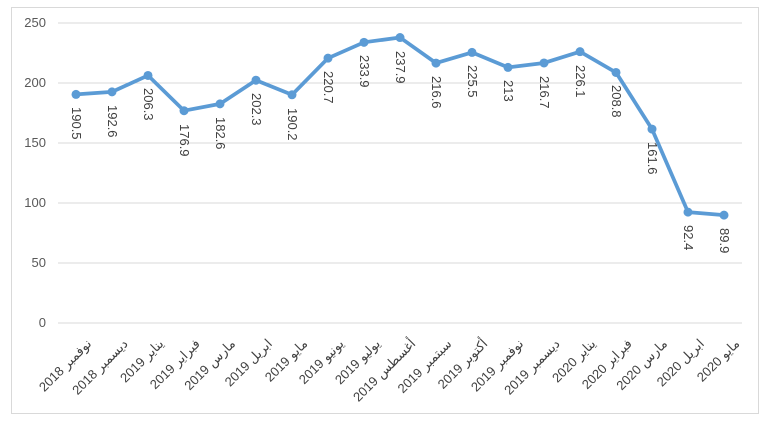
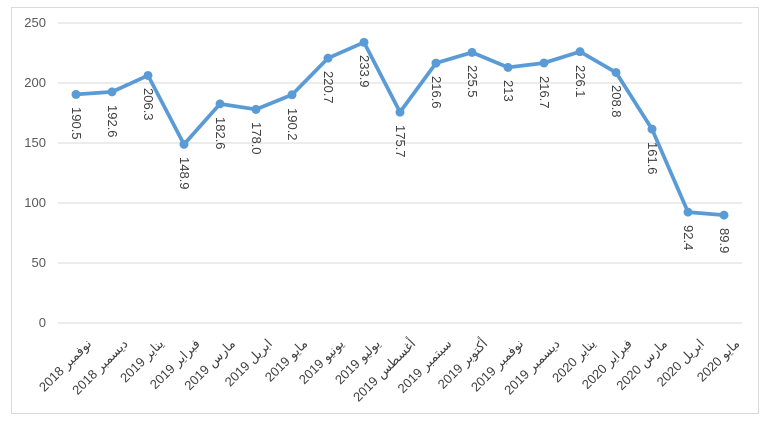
فبراير 2019: 176.9 -> 148.9
ابريل 2019: 202.3 -> 178.0
أغسطس 2019: 237.9 -> 175.7
